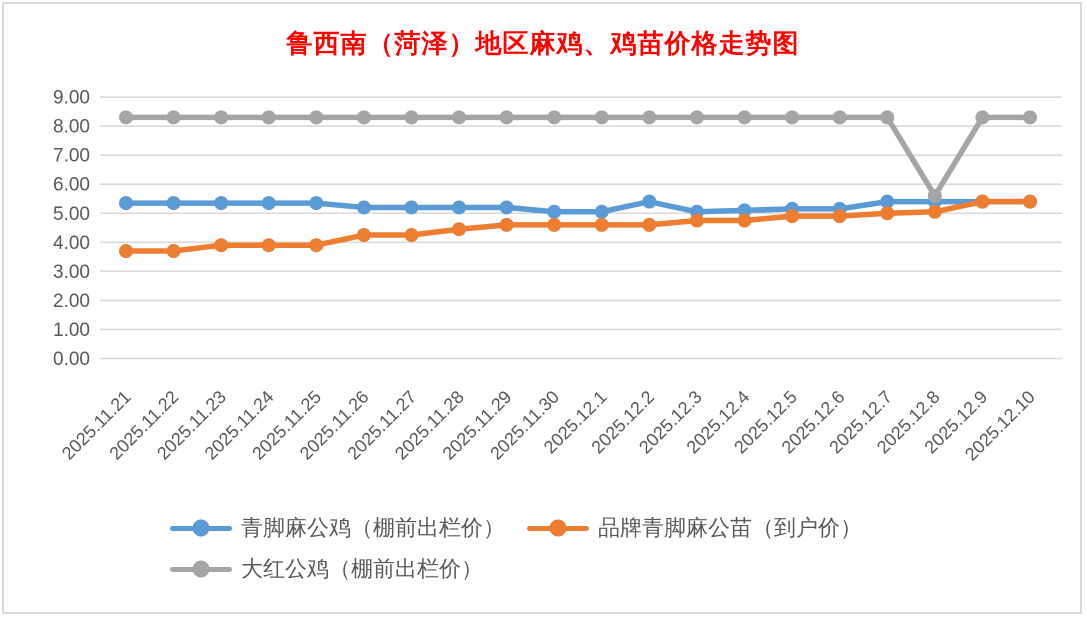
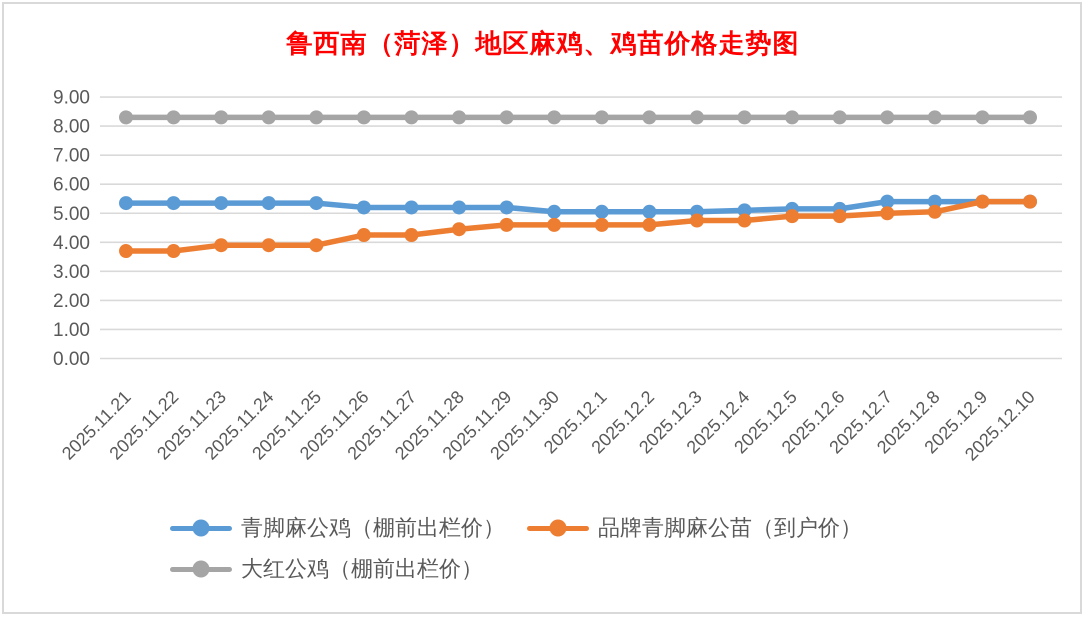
青脚麻公鸡（棚前出栏价）/2025.12.2: 5.4 -> 5.0
大红公鸡（棚前出栏价）/2025.12.8: 5.6 -> 8.3
